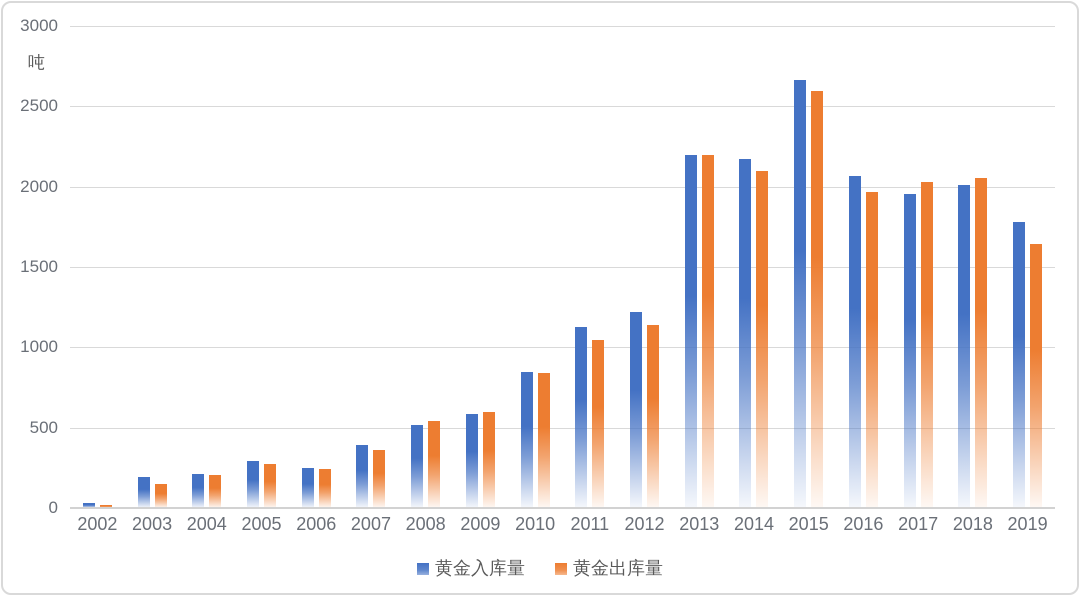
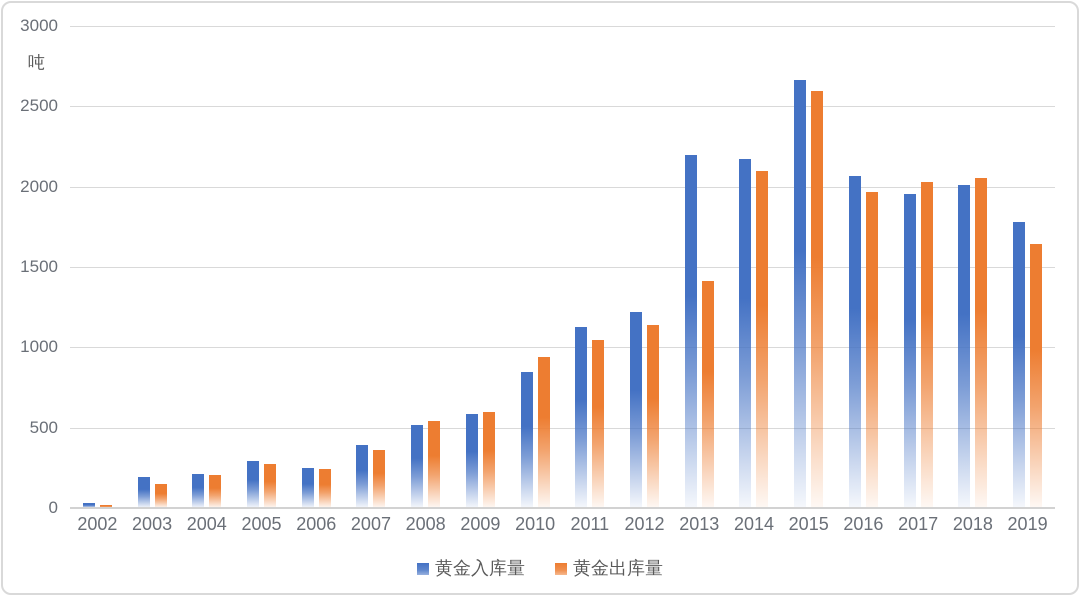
黄金出库量/2010: 840 -> 940
黄金出库量/2013: 2200 -> 1410
